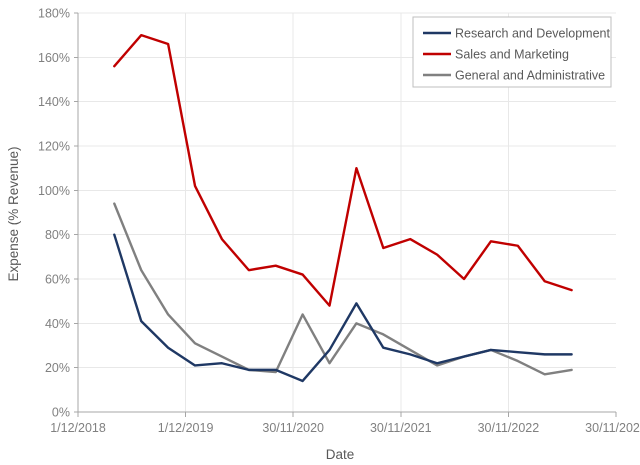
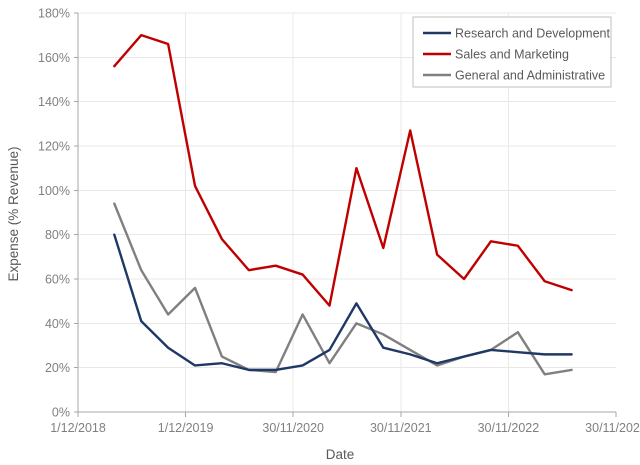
General and Administrative/1/12/2019: 31% -> 56%
Research and Development/30/11/2020: 14% -> 21%
Sales and Marketing/30/11/2021: 78% -> 127%
General and Administrative/30/11/2022: 23% -> 36%
